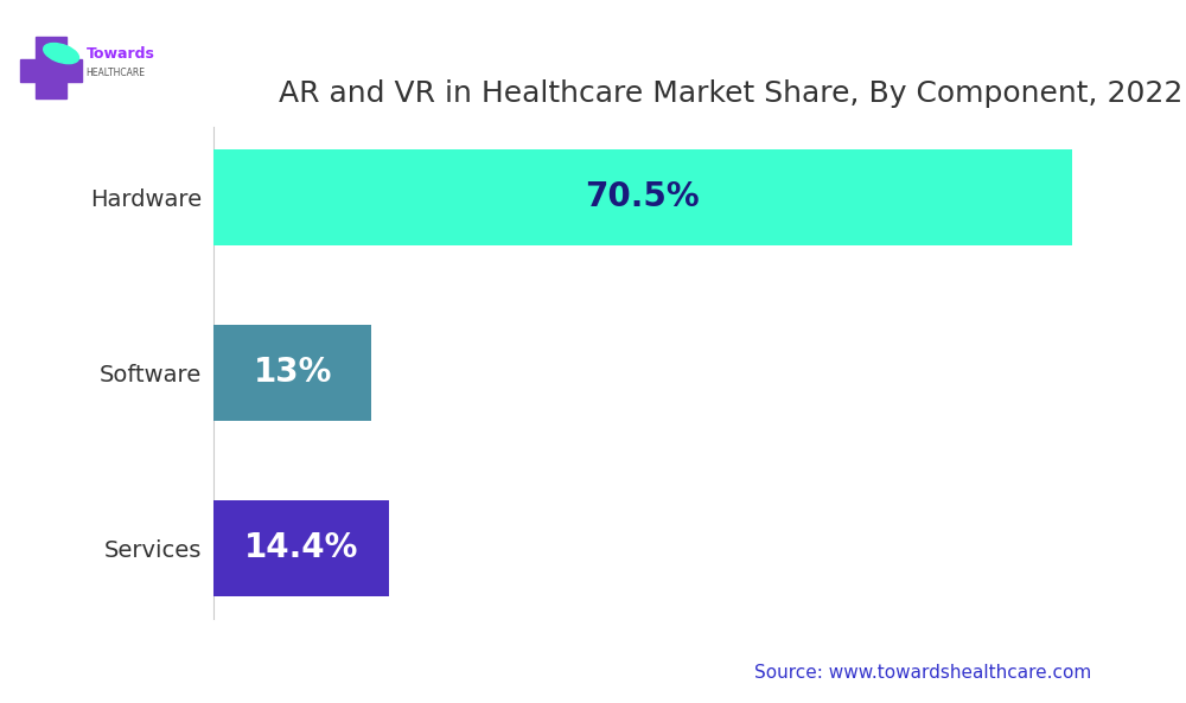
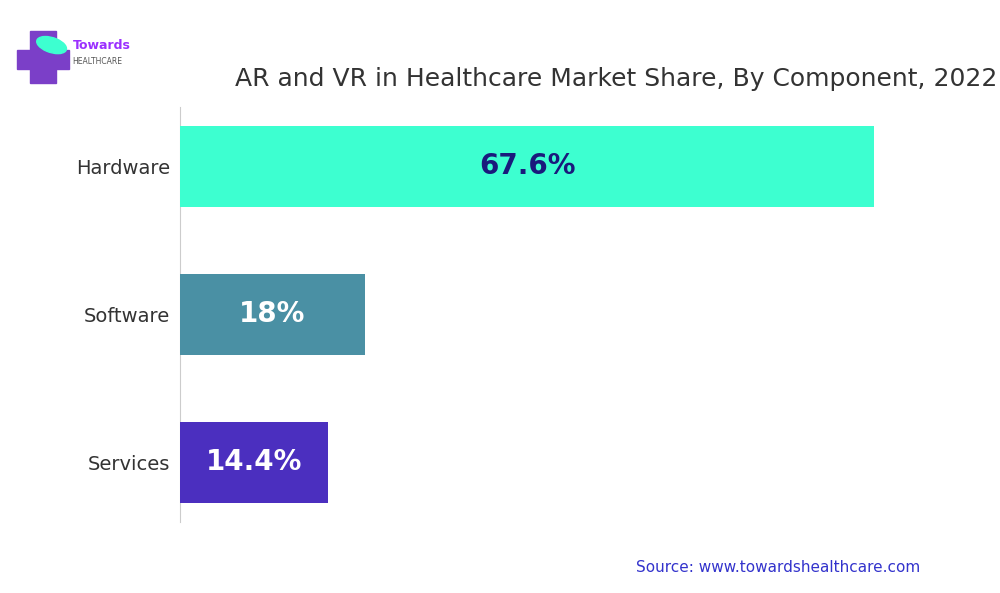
Hardware: 70.5% -> 67.6%
Software: 13% -> 18%
